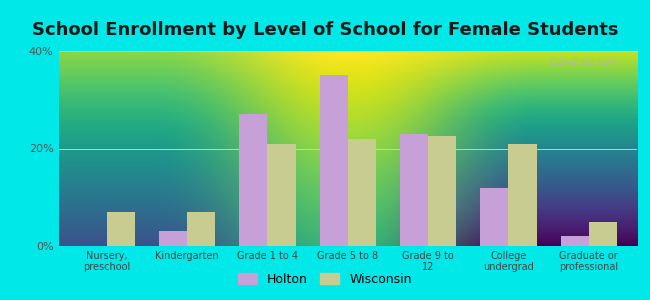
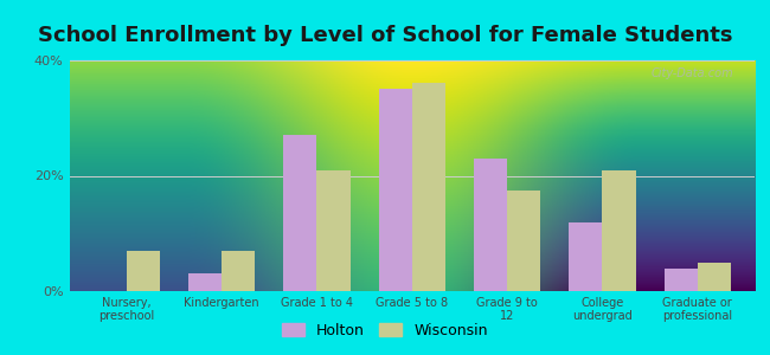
Wisconsin/Grade 5 to 8: 22.0% -> 36.0%
Wisconsin/Grade 9 to 12: 22.5% -> 17.5%
Holton/Graduate or professional: 2% -> 4%
